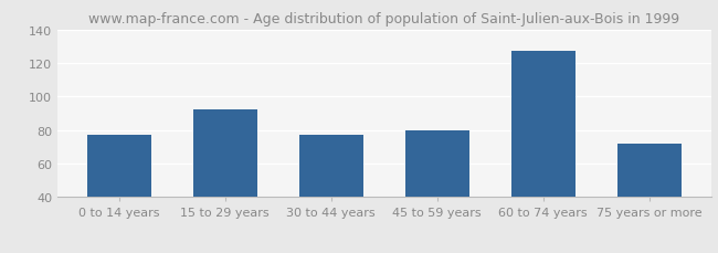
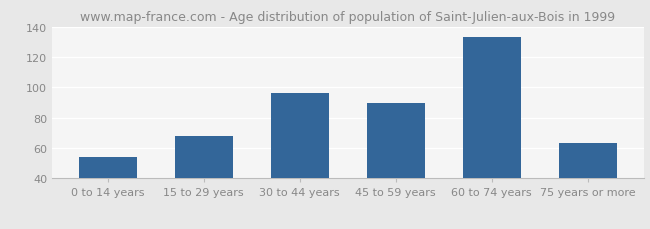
0 to 14 years: 77 -> 54
15 to 29 years: 92 -> 68
30 to 44 years: 77 -> 96
45 to 59 years: 80 -> 90
60 to 74 years: 127 -> 133
75 years or more: 72 -> 63
